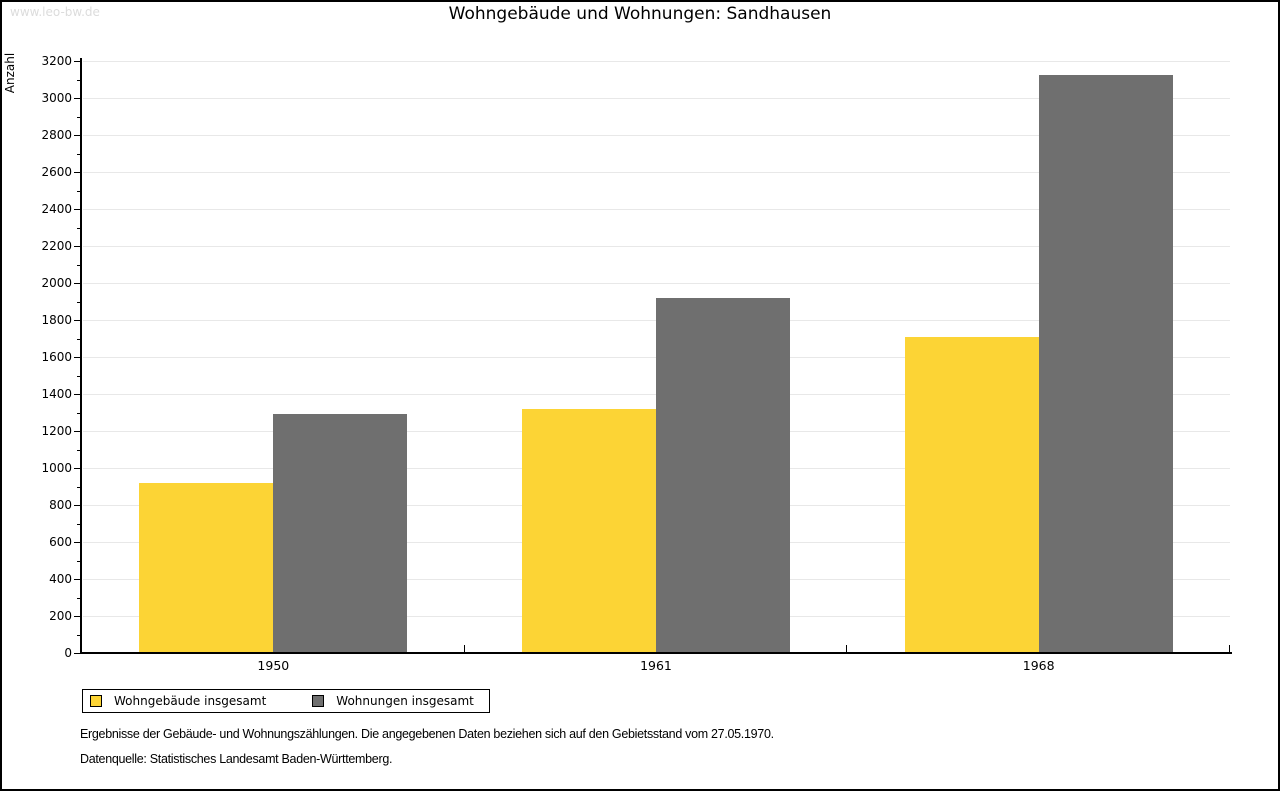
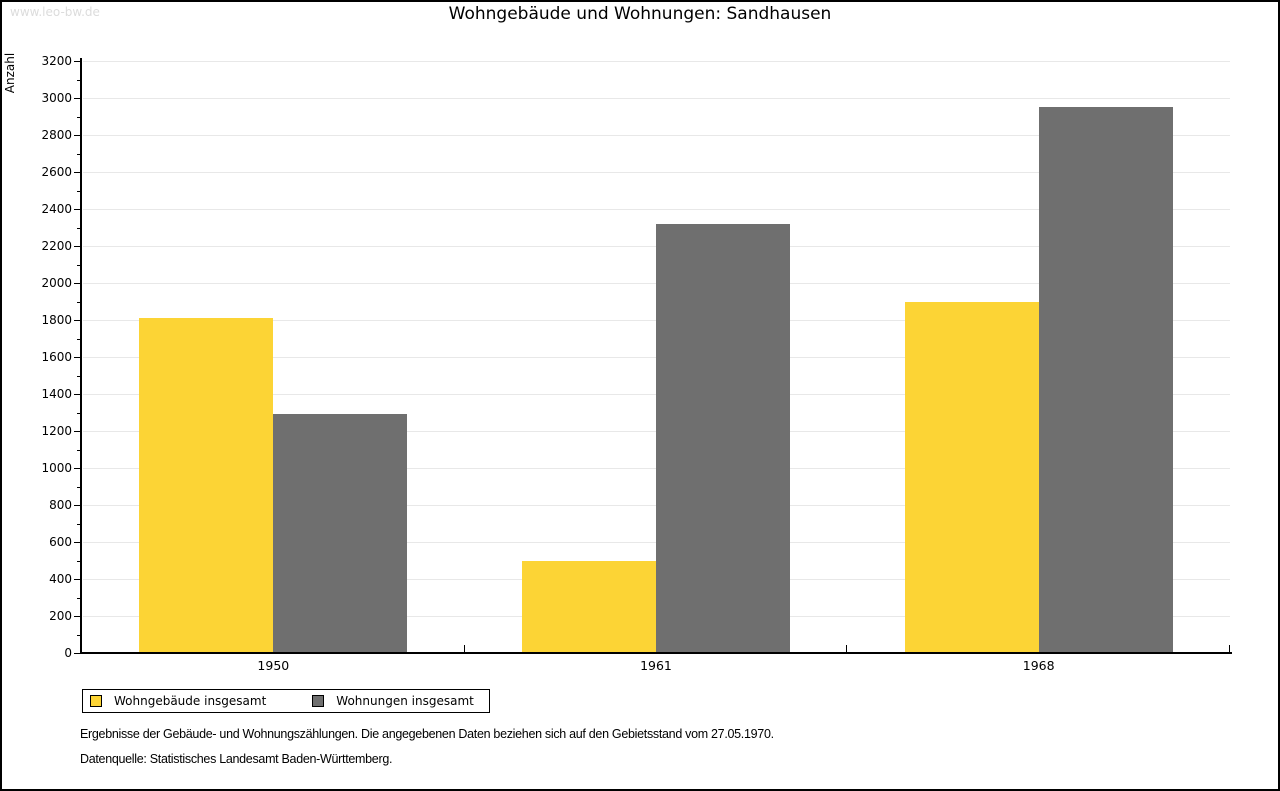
Wohngebäude insgesamt/1950: 920 -> 1810
Wohngebäude insgesamt/1961: 1320 -> 500
Wohnungen insgesamt/1961: 1920 -> 2320
Wohngebäude insgesamt/1968: 1710 -> 1900
Wohnungen insgesamt/1968: 3120 -> 2950
